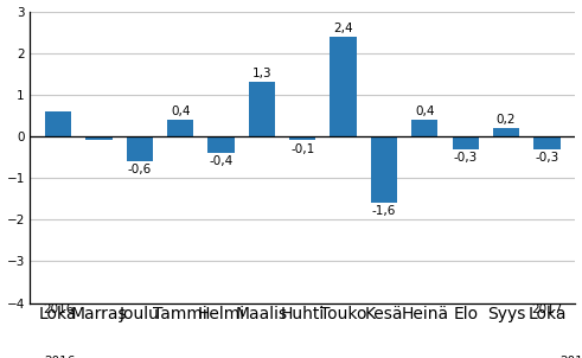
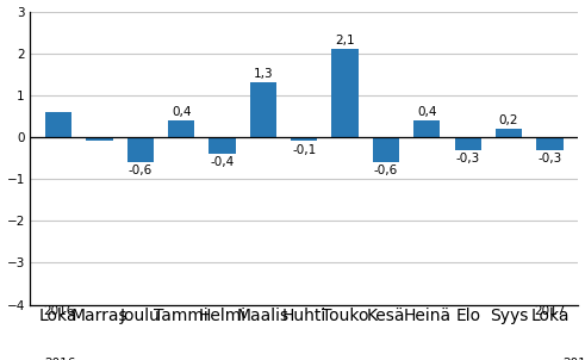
Touko: 2,4 -> 2,1
Kesä: -1,6 -> -0,6
